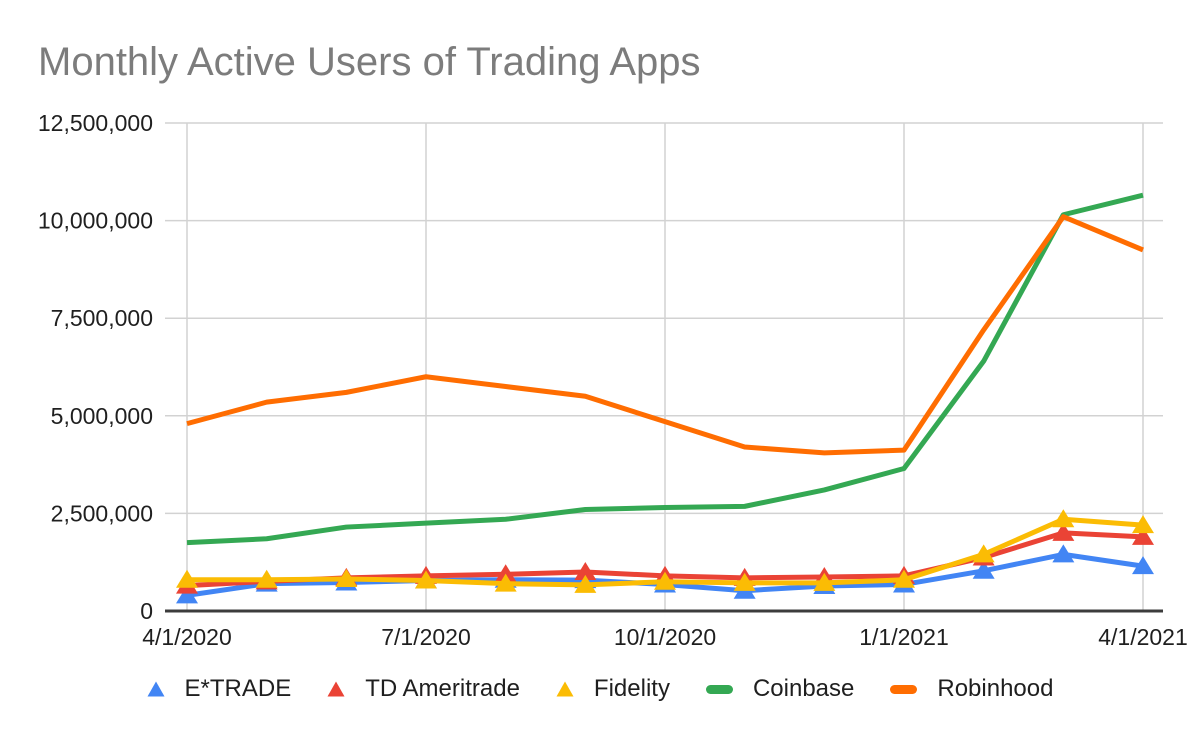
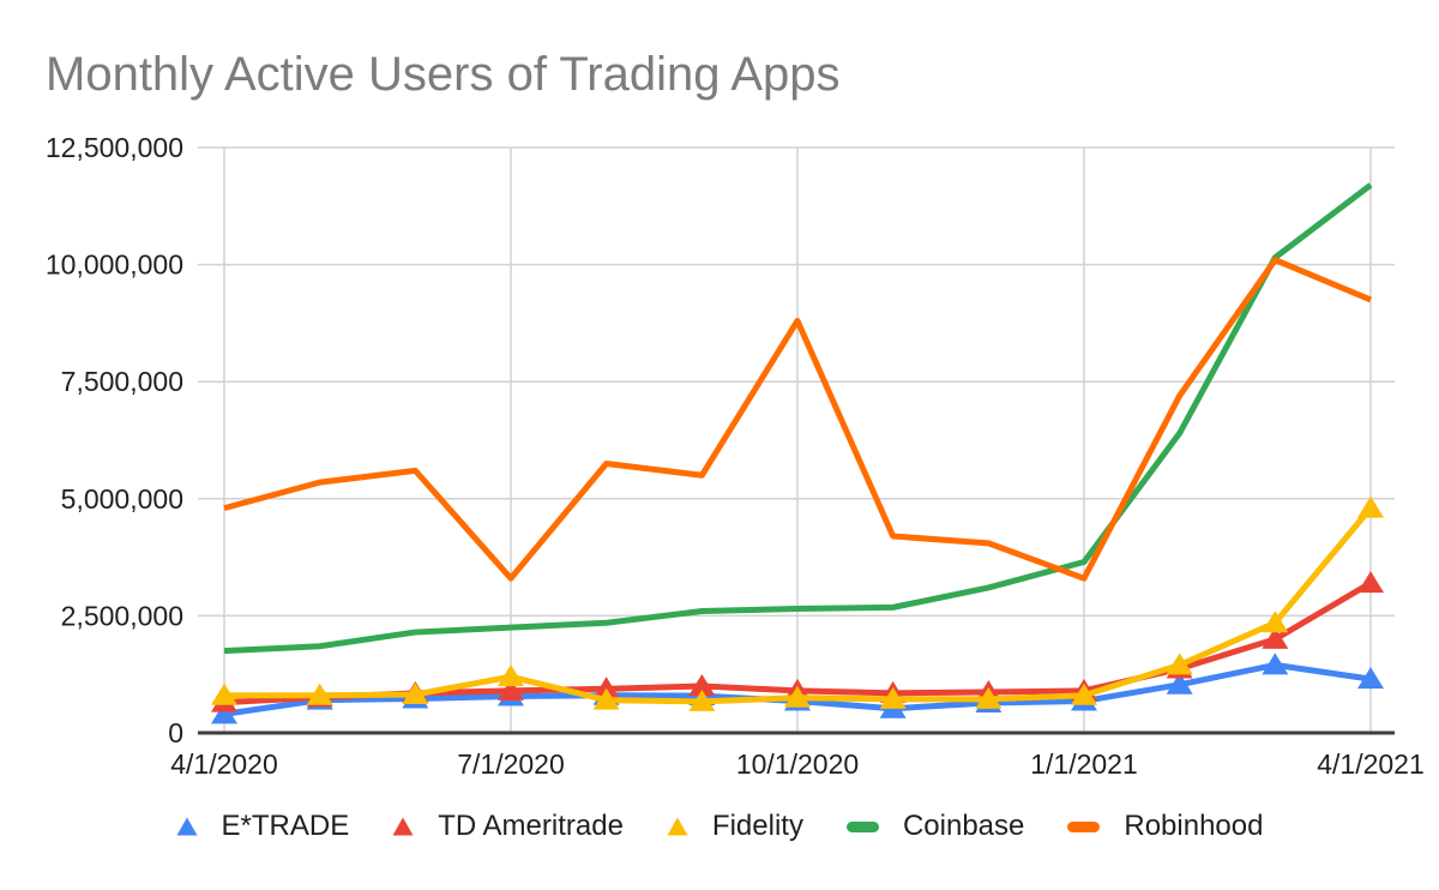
Fidelity/7/1/2020: 800000 -> 1200000
Robinhood/7/1/2020: 6000000 -> 3300000
Robinhood/10/1/2020: 4800000 -> 8800000
Robinhood/1/1/2021: 4100000 -> 3300000
TD Ameritrade/4/1/2021: 1900000 -> 3200000
Fidelity/4/1/2021: 2200000 -> 4800000
Coinbase/4/1/2021: 10600000 -> 11700000
